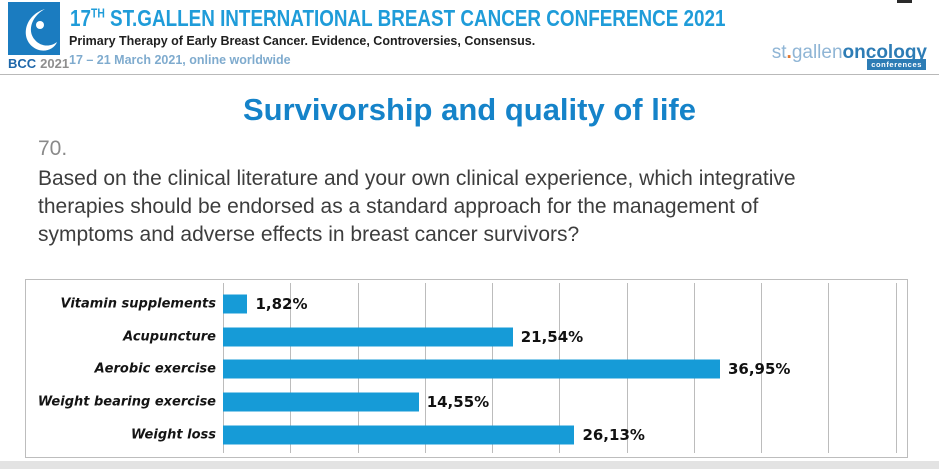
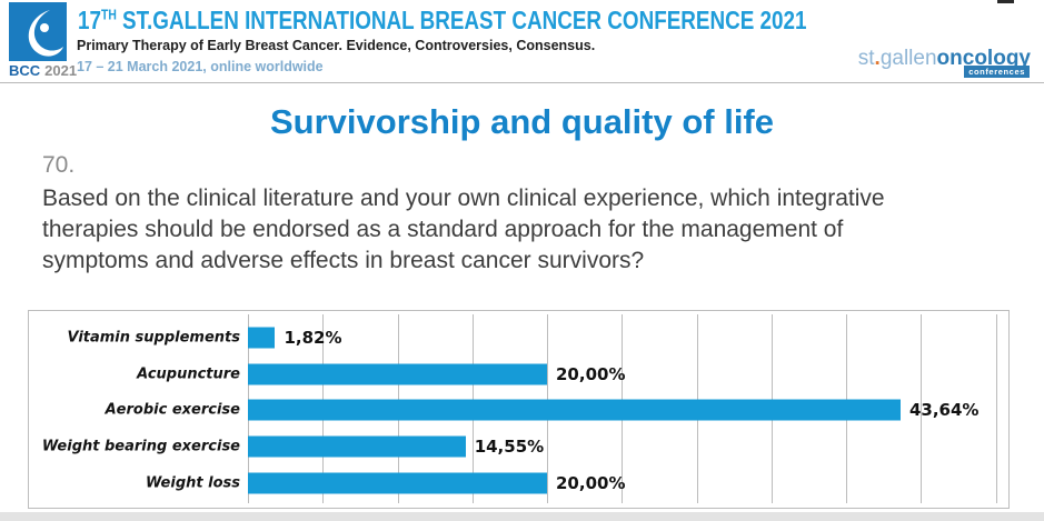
Acupuncture: 21,54% -> 20,00%
Aerobic exercise: 36,95% -> 43,64%
Weight loss: 26,13% -> 20,00%
